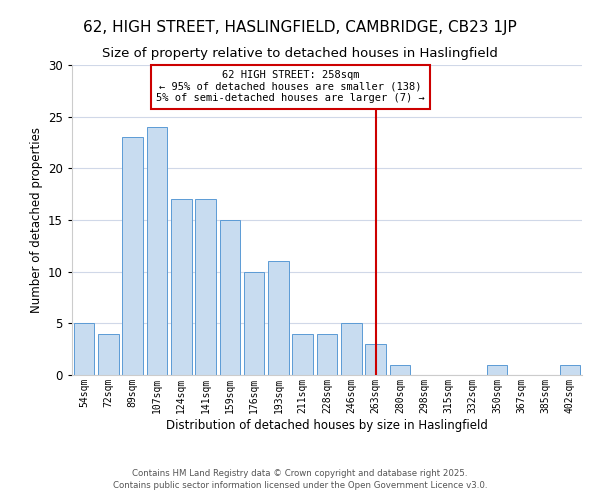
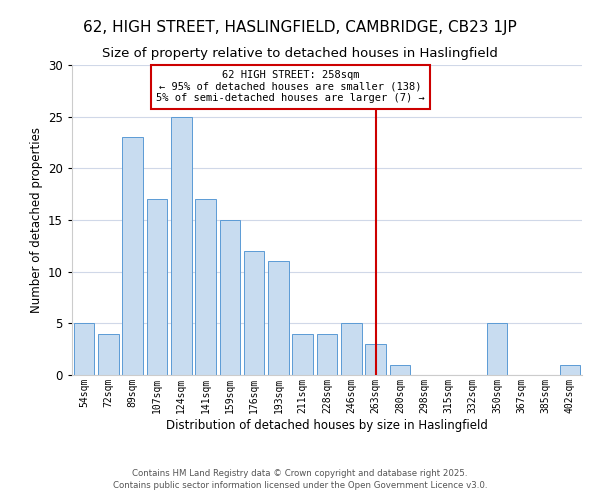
107sqm: 24 -> 17
124sqm: 17 -> 25
176sqm: 10 -> 12
350sqm: 1 -> 5
